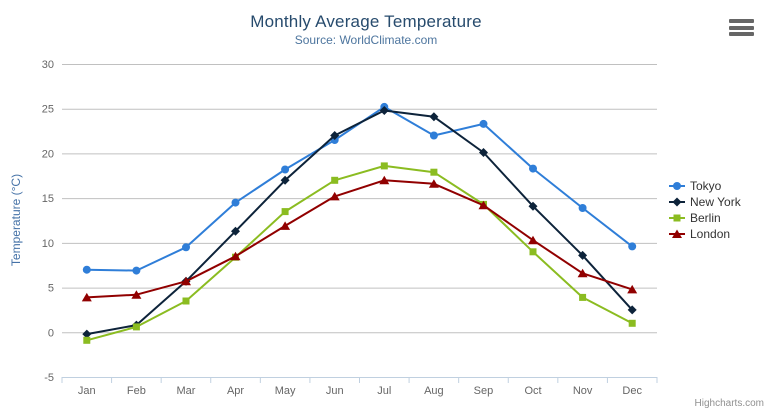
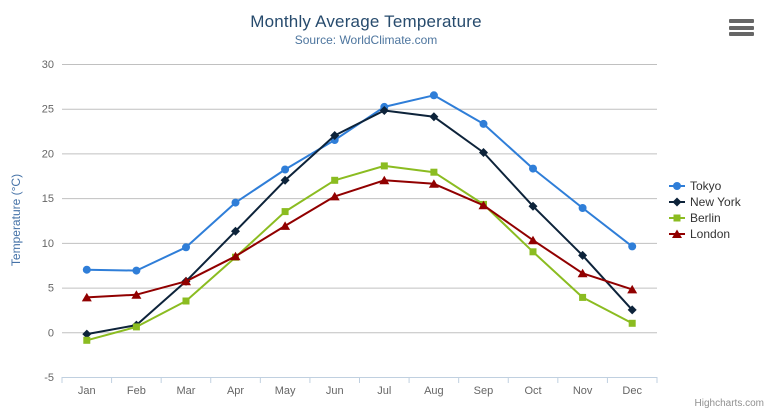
Tokyo/Aug: 22 -> 26
